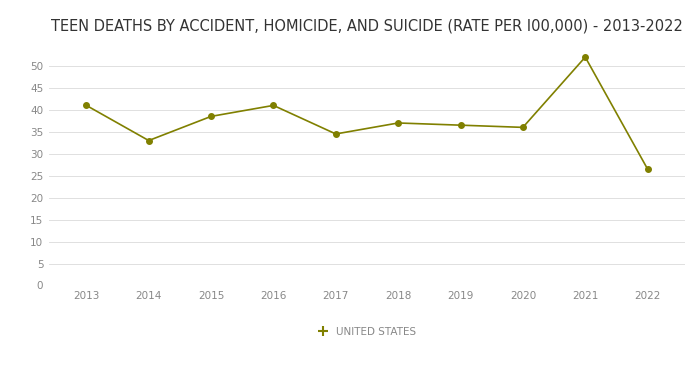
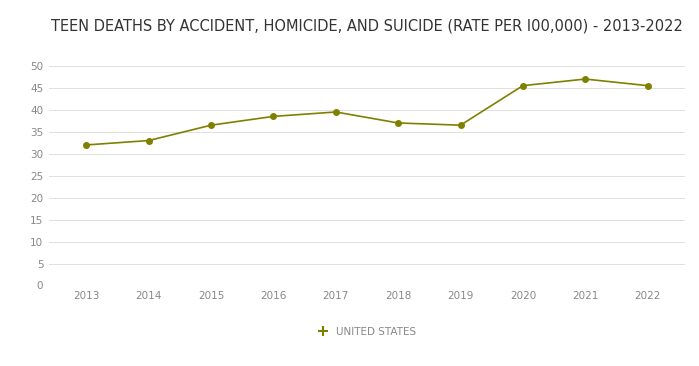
2013: 41.0 -> 32.0
2015: 38.5 -> 36.5
2016: 41.0 -> 38.5
2017: 34.5 -> 39.5
2020: 36.0 -> 45.5
2021: 52.0 -> 47.0
2022: 26.5 -> 45.5
